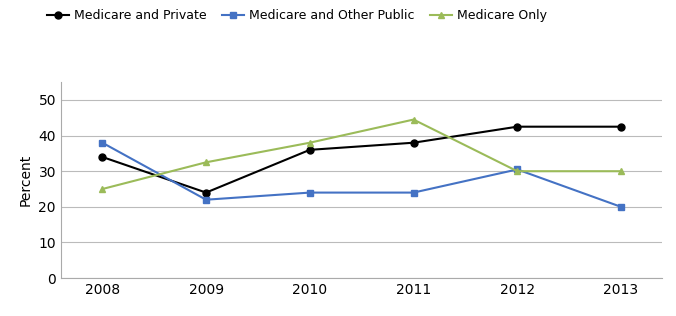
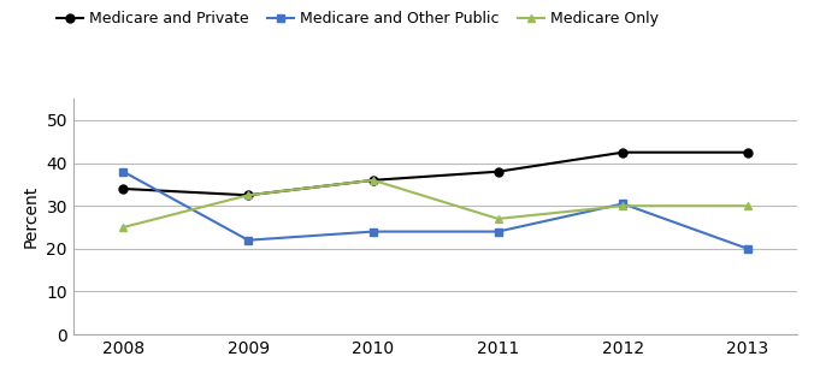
Medicare and Private/2009: 24.0 -> 32.5
Medicare Only/2010: 38.0 -> 36.0
Medicare Only/2011: 44.5 -> 27.0
